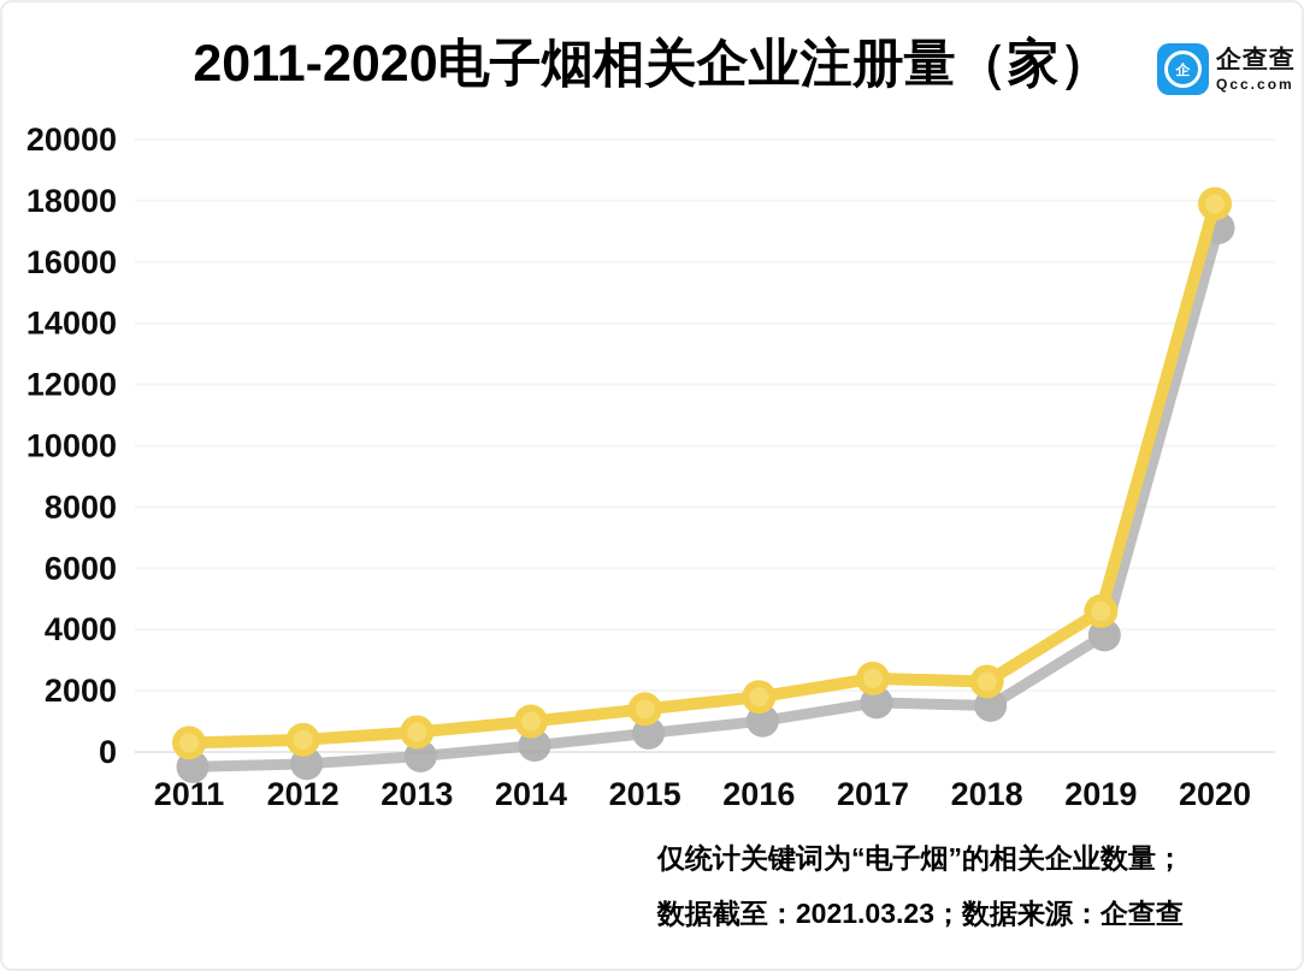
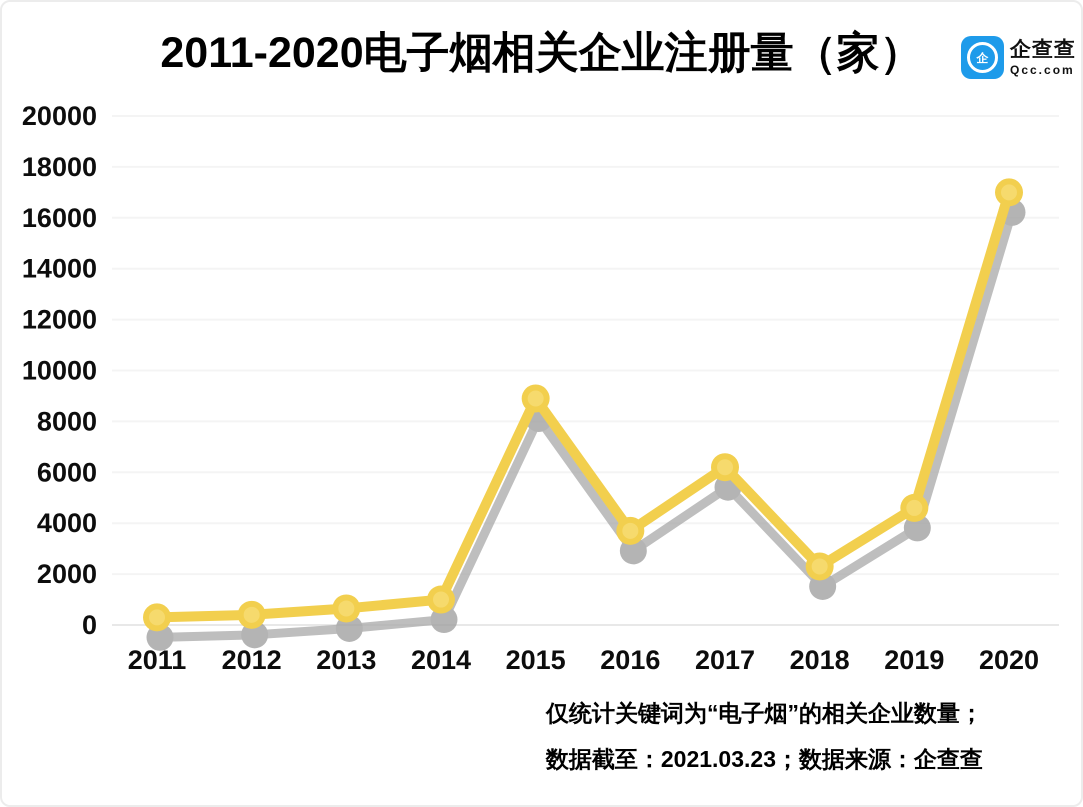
2015: 1400 -> 8900
2016: 1800 -> 3700
2017: 2400 -> 6200
2020: 17900 -> 17000
